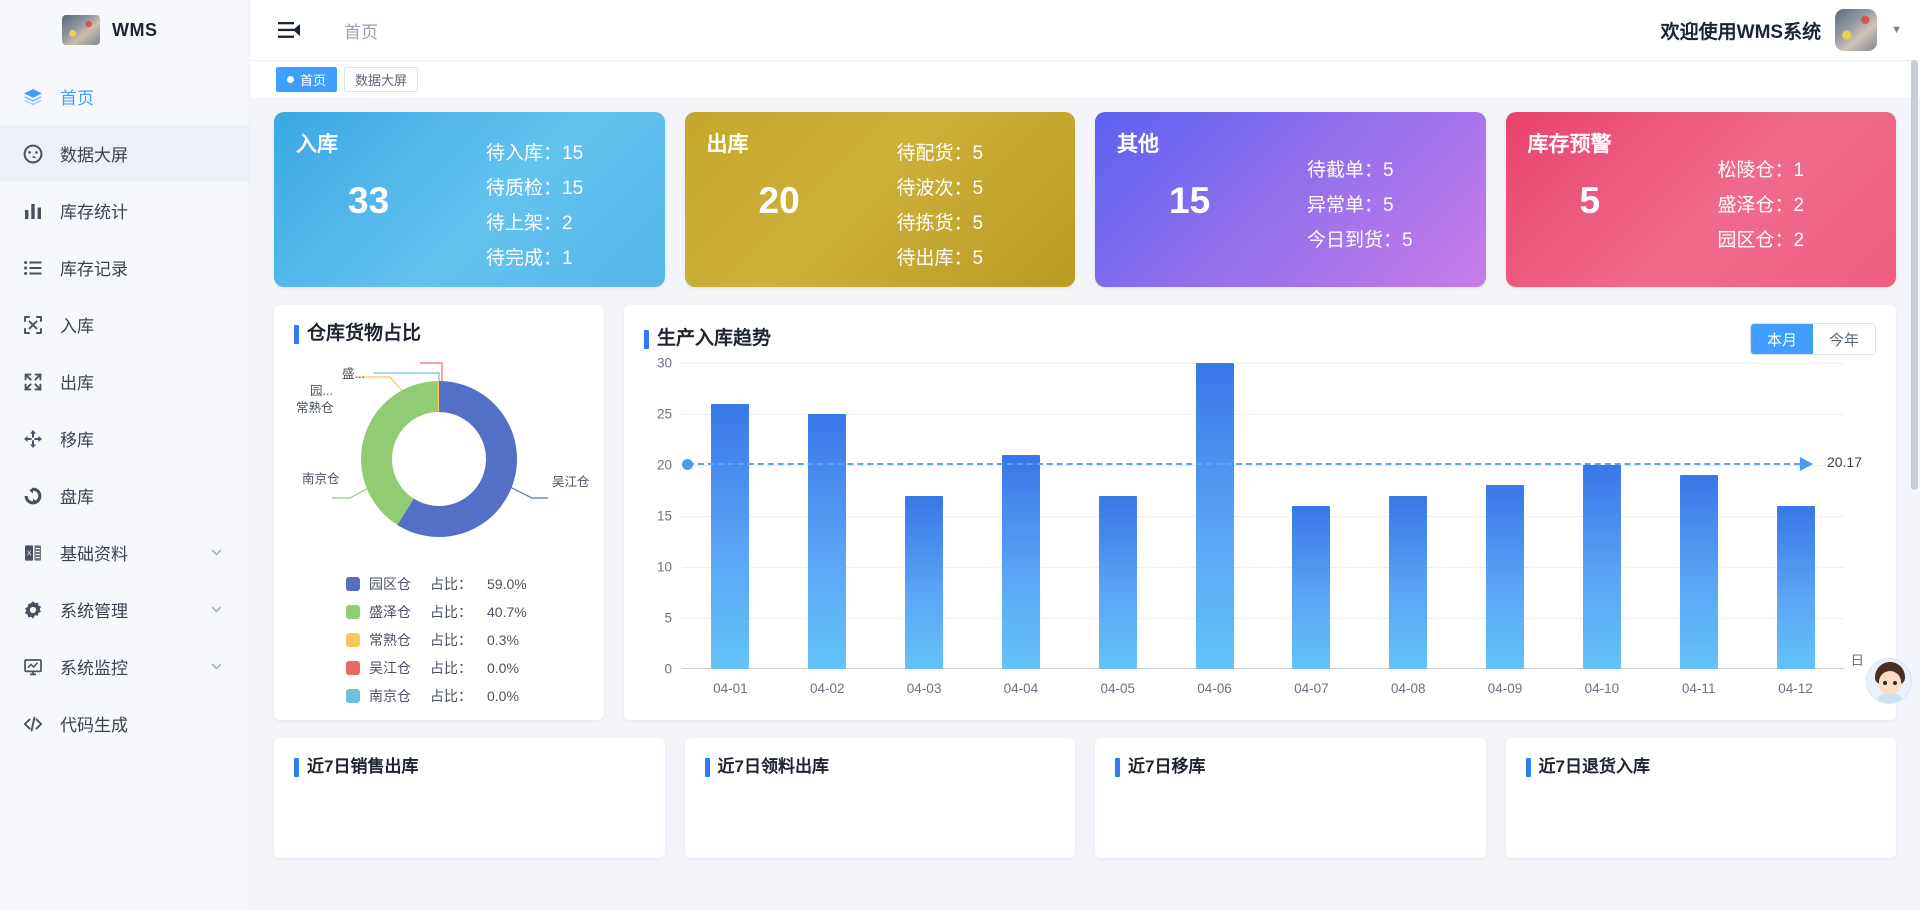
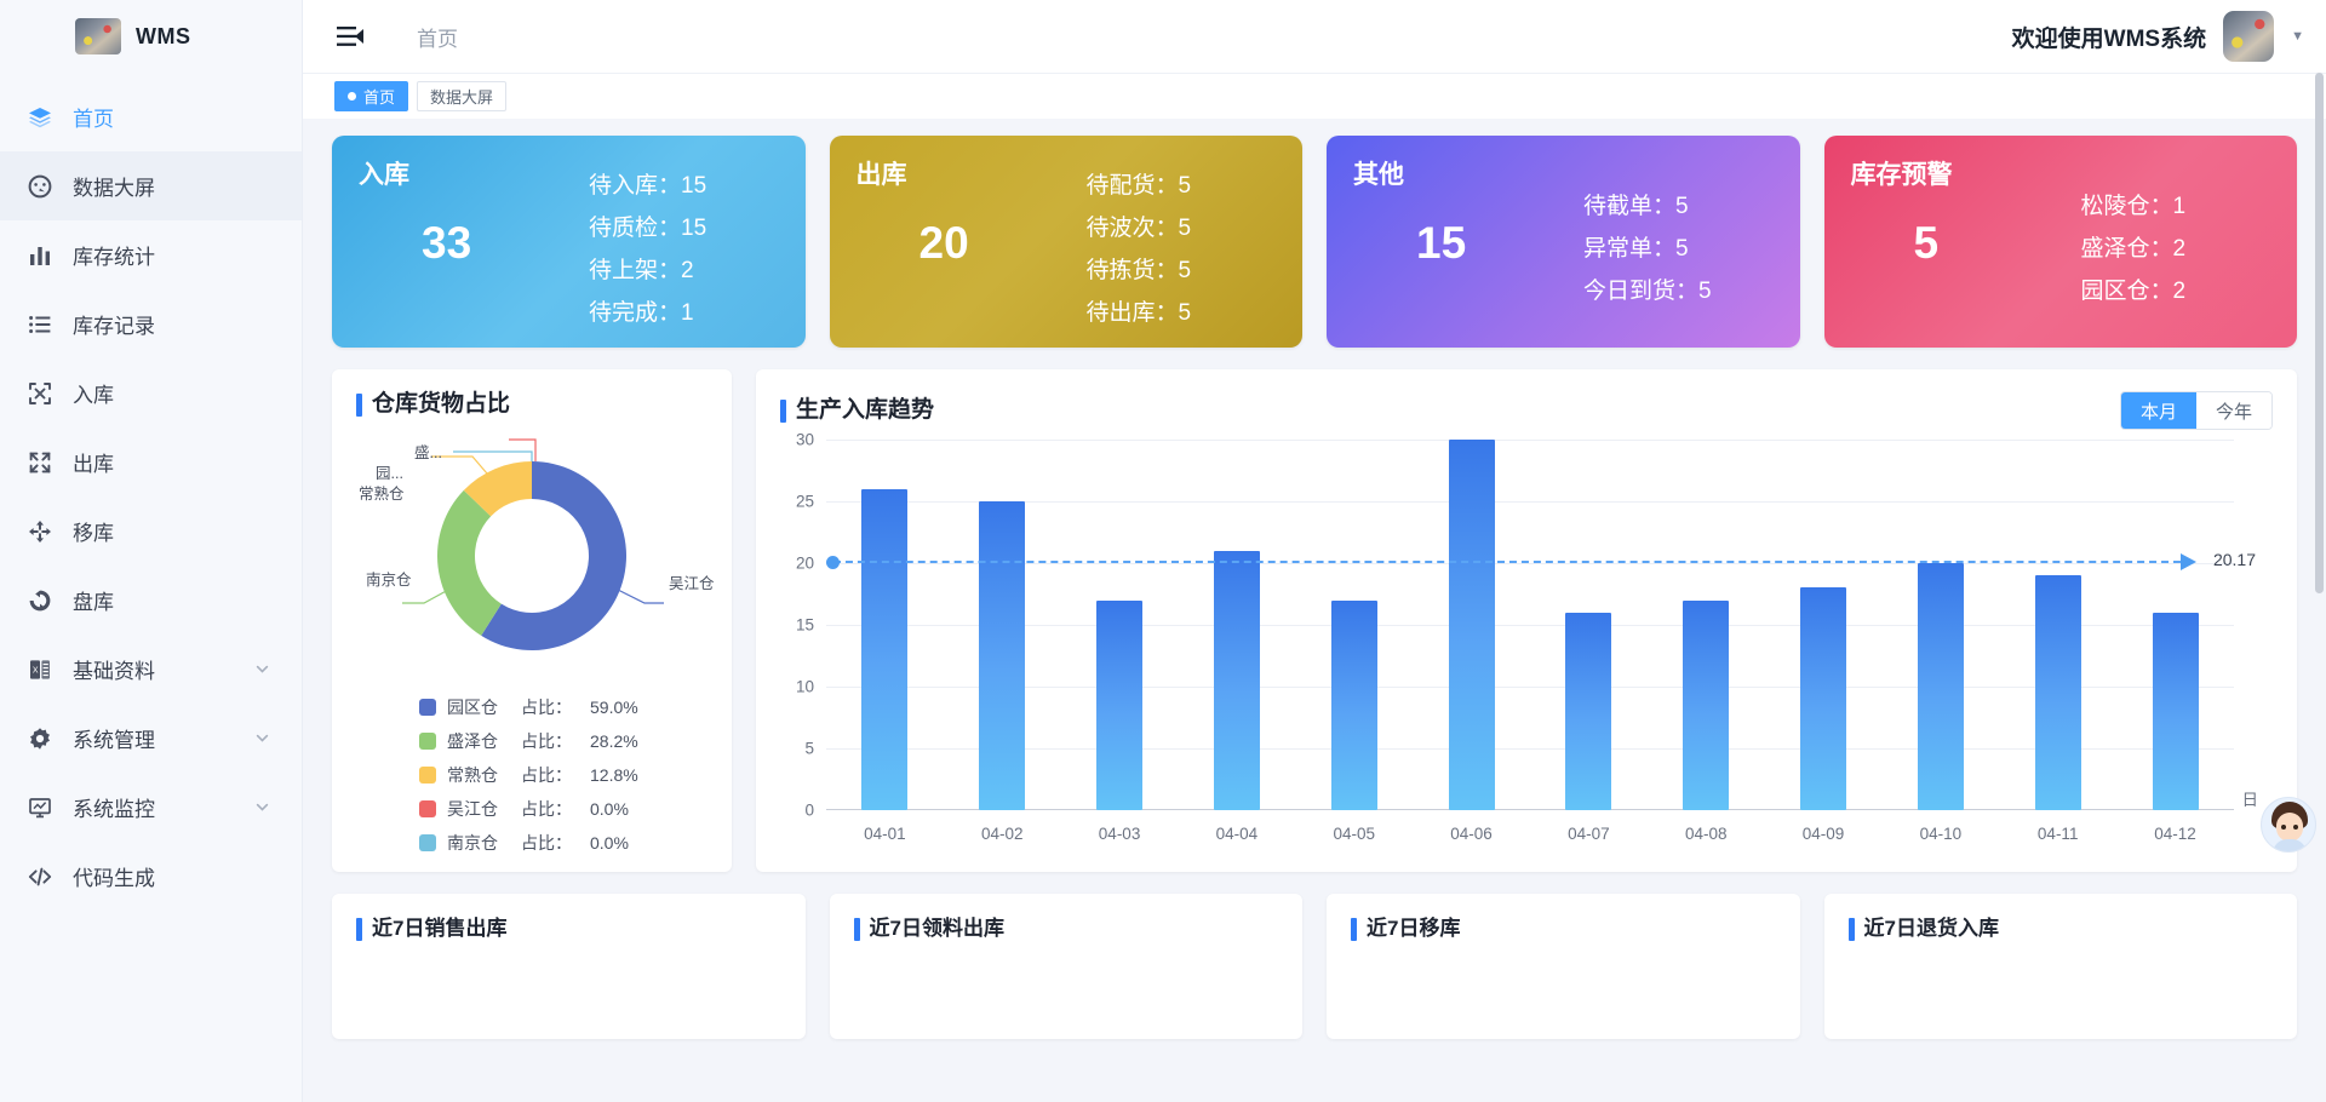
仓库货物占比/盛泽仓: 40.7% -> 28.2%
仓库货物占比/常熟仓: 0.3% -> 12.8%
